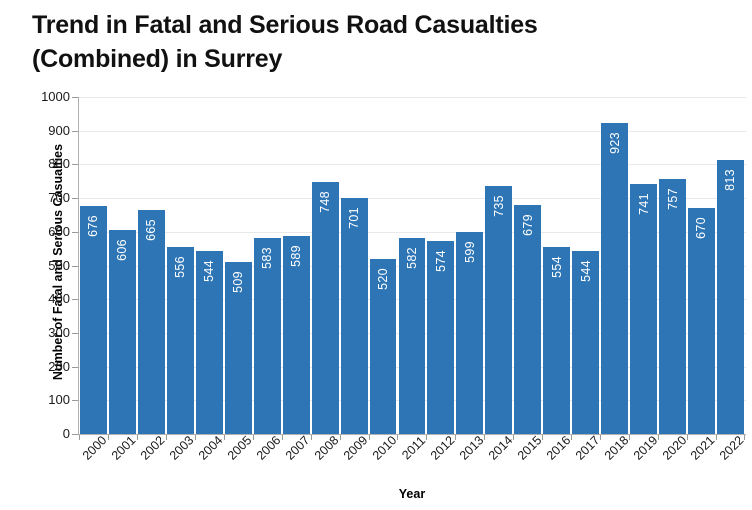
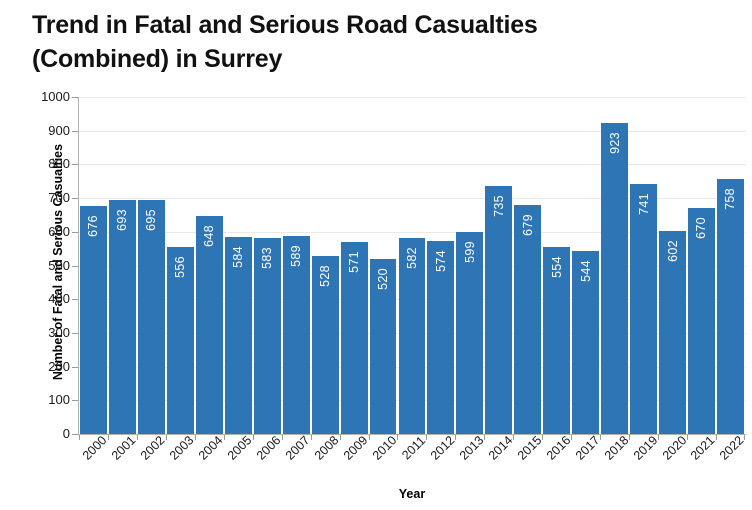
2001: 606 -> 693
2002: 665 -> 695
2004: 544 -> 648
2005: 509 -> 584
2008: 748 -> 528
2009: 701 -> 571
2020: 757 -> 602
2022: 813 -> 758
